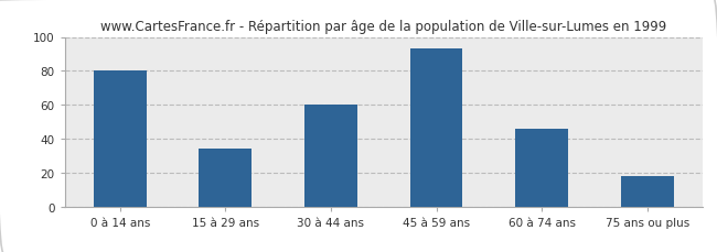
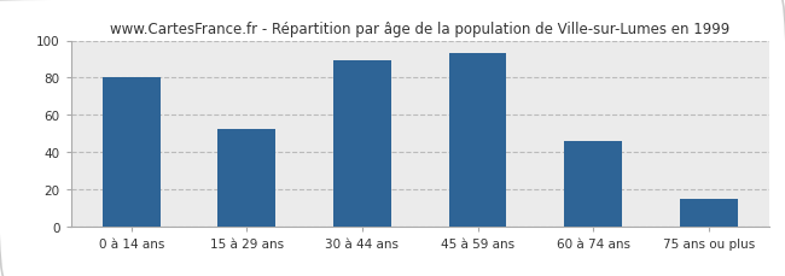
15 à 29 ans: 34 -> 52
30 à 44 ans: 60 -> 90
75 ans ou plus: 18 -> 14
